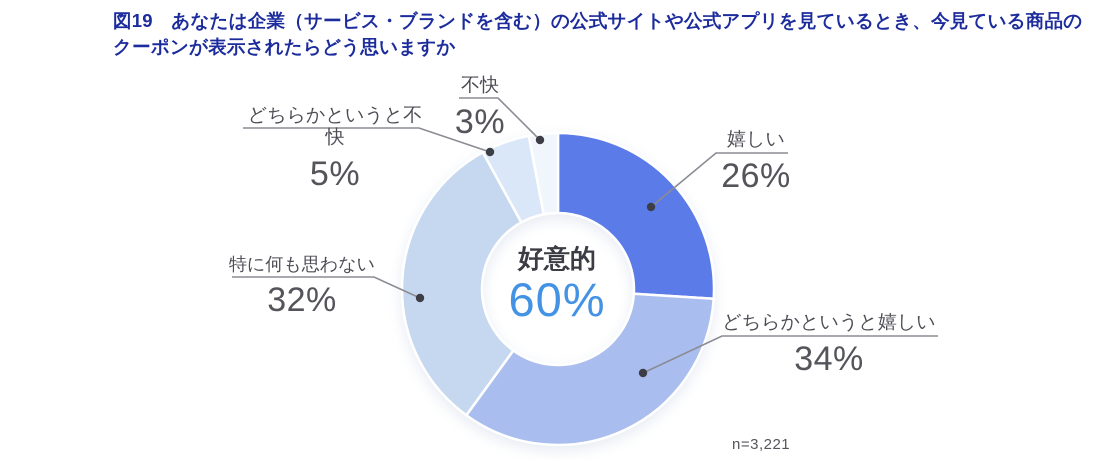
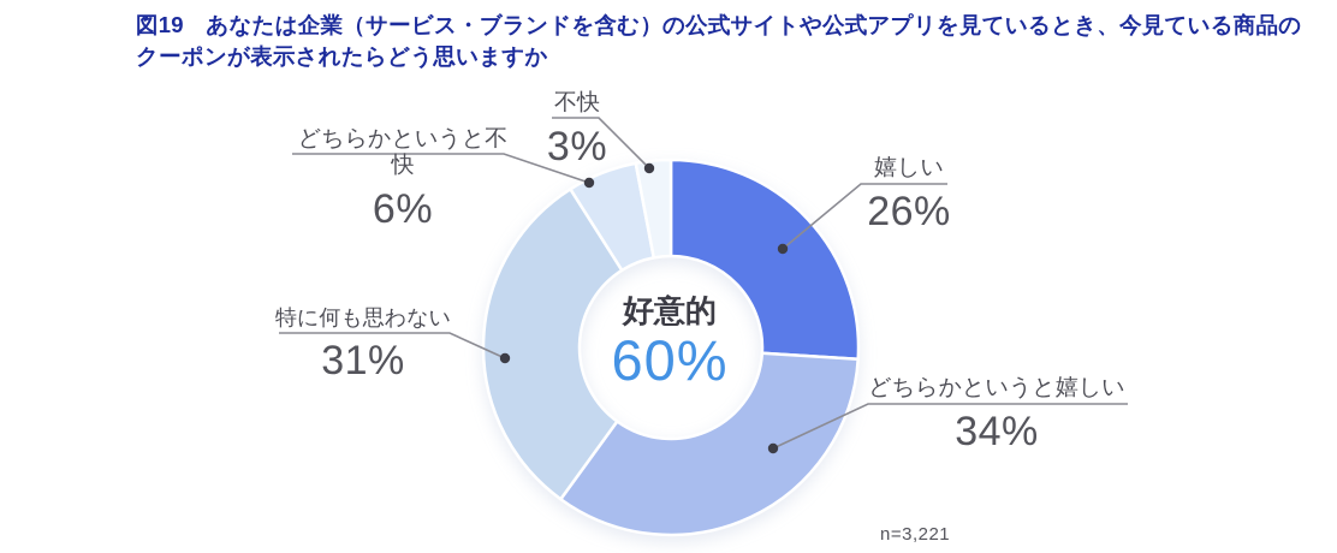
特に何も思わない: 32% -> 31%
どちらかというと不快: 5% -> 6%
